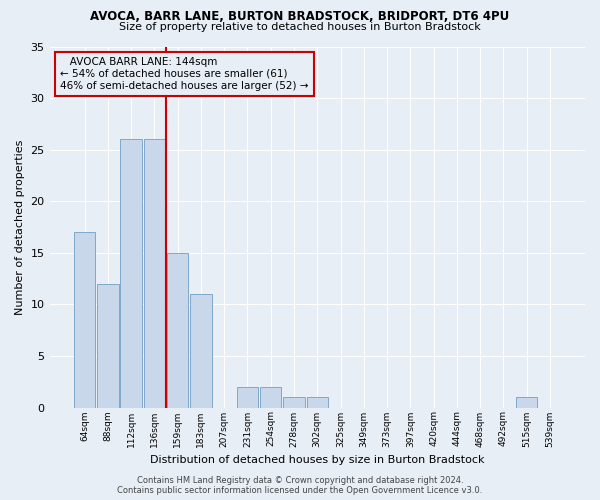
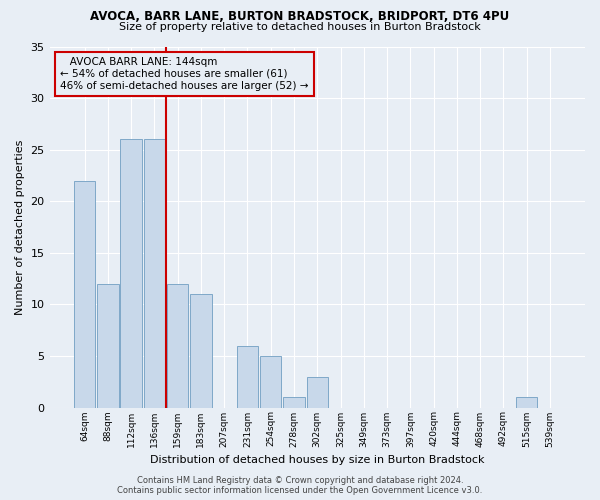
64sqm: 17 -> 22
159sqm: 15 -> 12
231sqm: 2 -> 6
254sqm: 2 -> 5
302sqm: 1 -> 3
